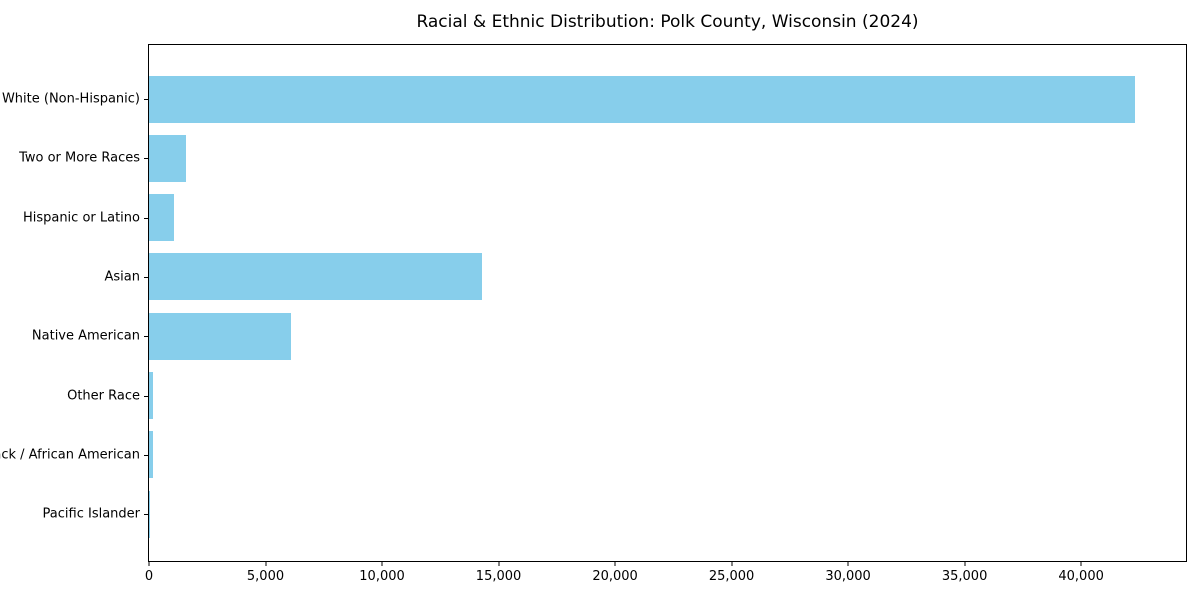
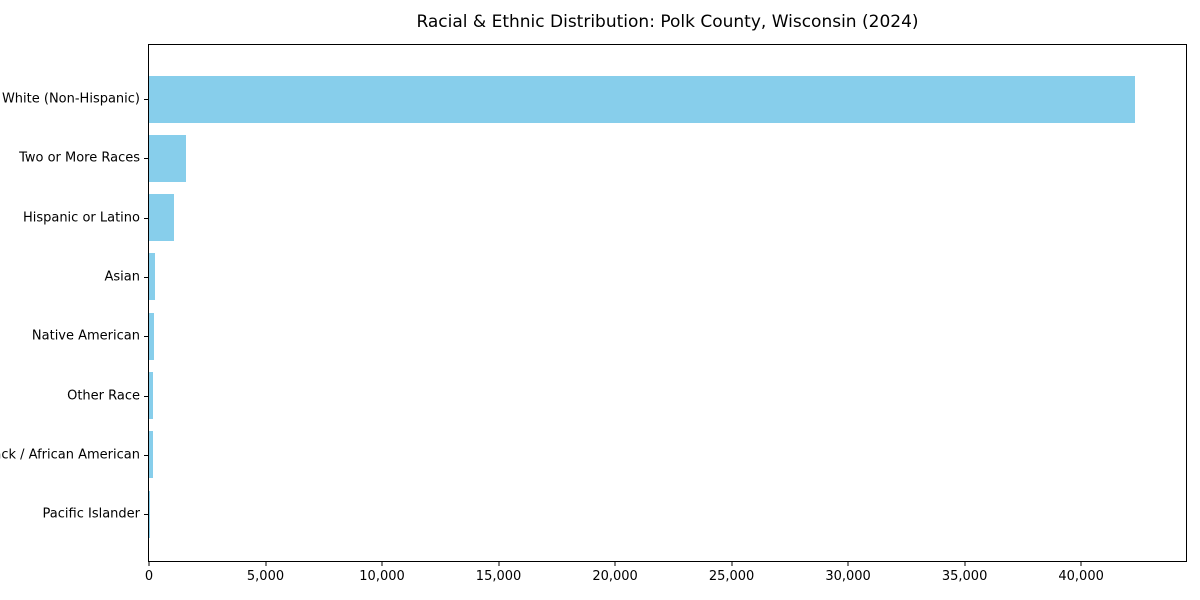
Asian: 14300 -> 200
Native American: 6100 -> 200
